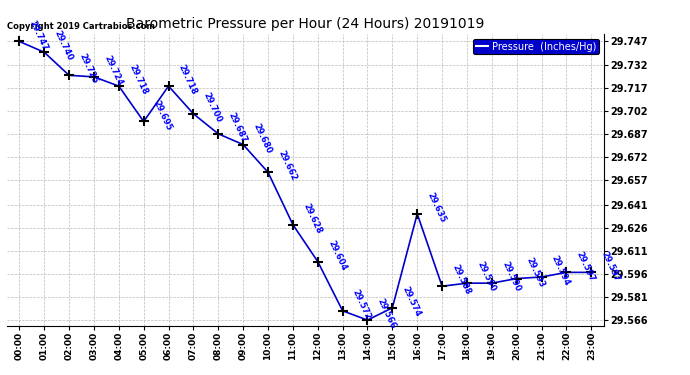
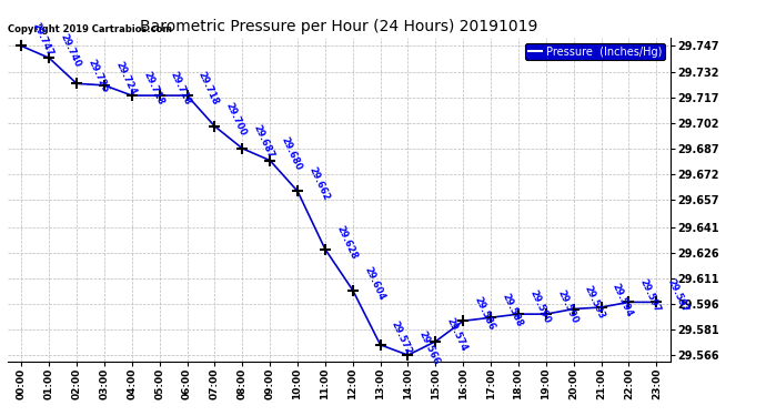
05:00: 29.695 -> 29.718
16:00: 29.635 -> 29.586
